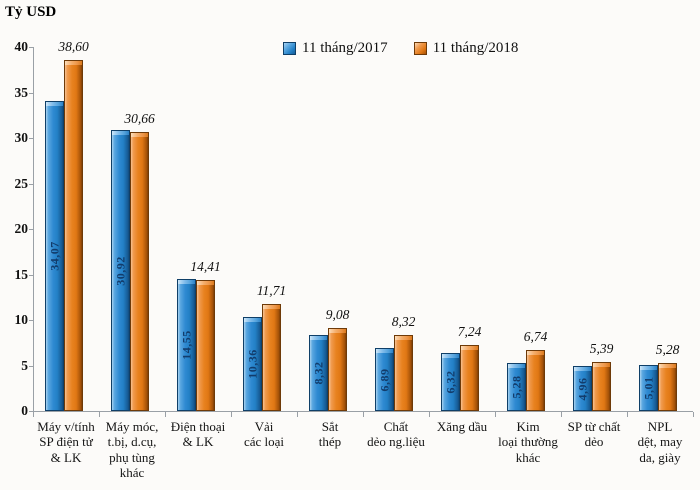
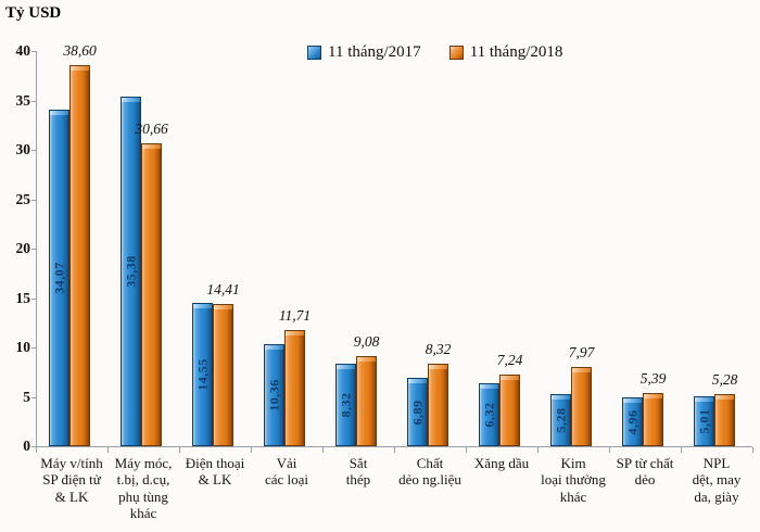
11 tháng/2017/Máy móc, t.bị, d.cụ, phụ tùng khác: 30,92 -> 35,38
11 tháng/2018/Kim loại thường khác: 6,74 -> 7,97
